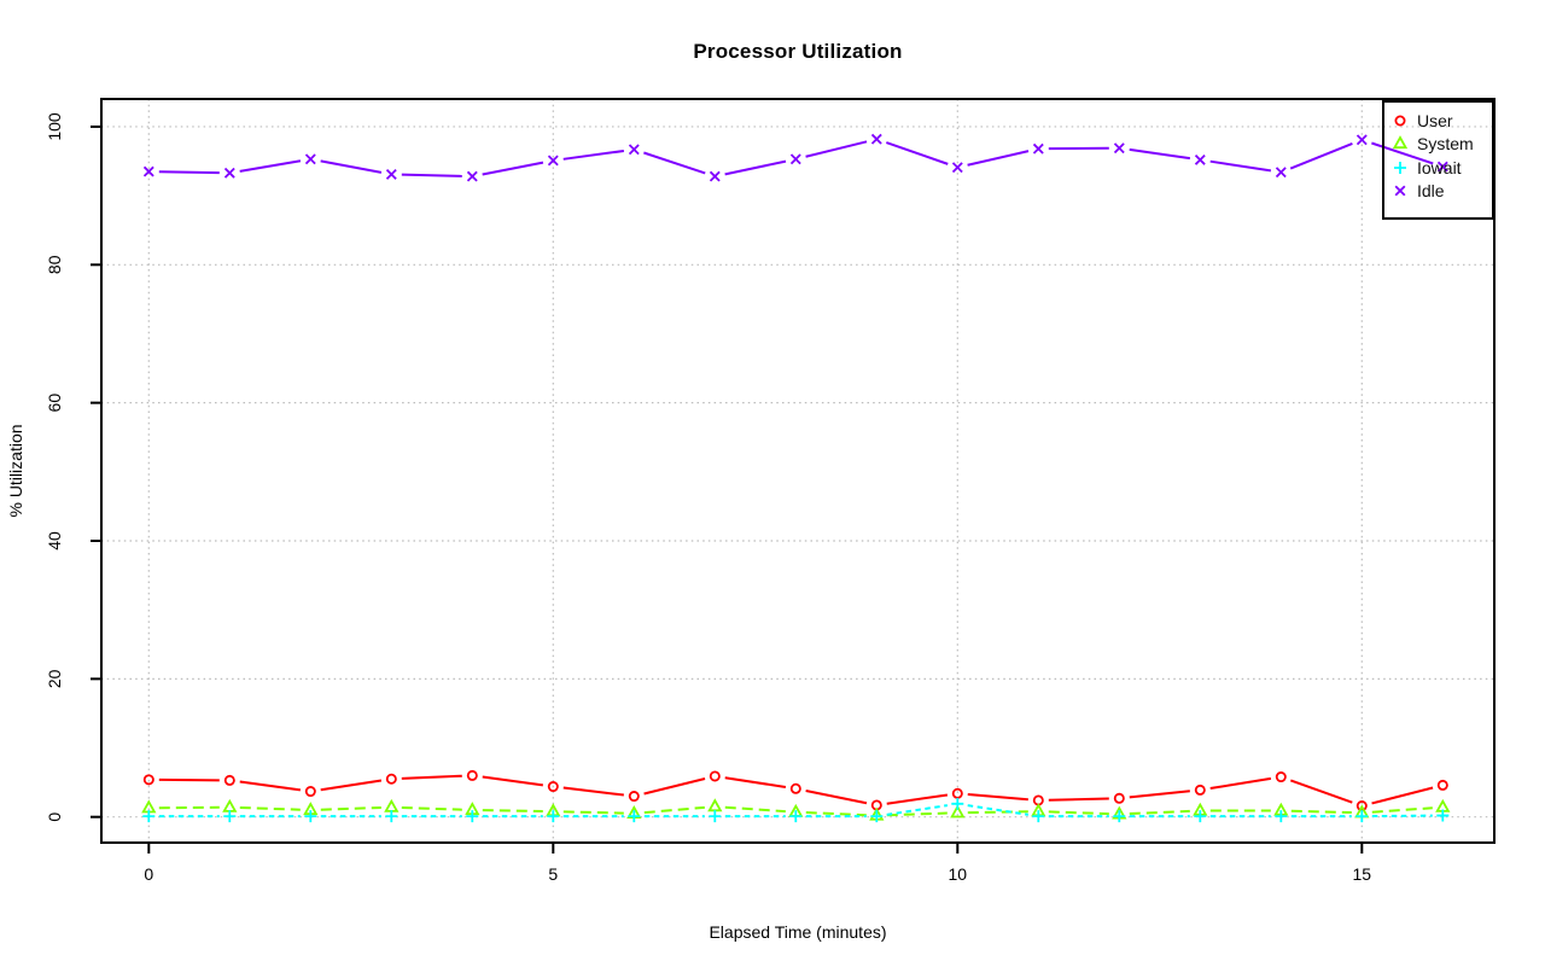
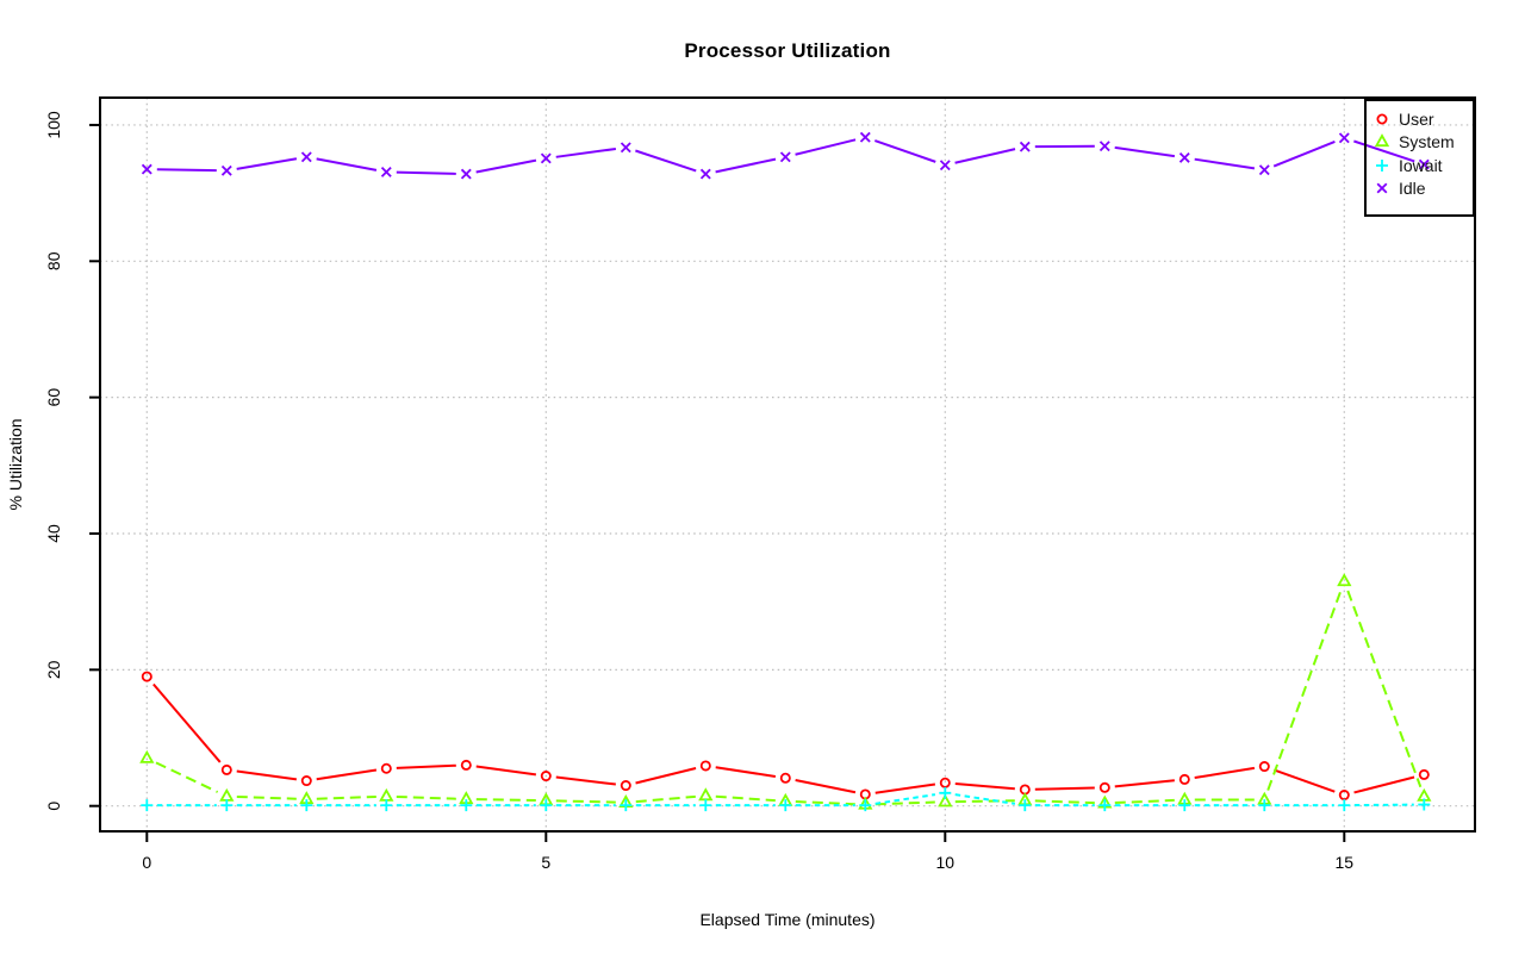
User/0: 5 -> 19
System/0: 1 -> 7
System/15: 1 -> 33
